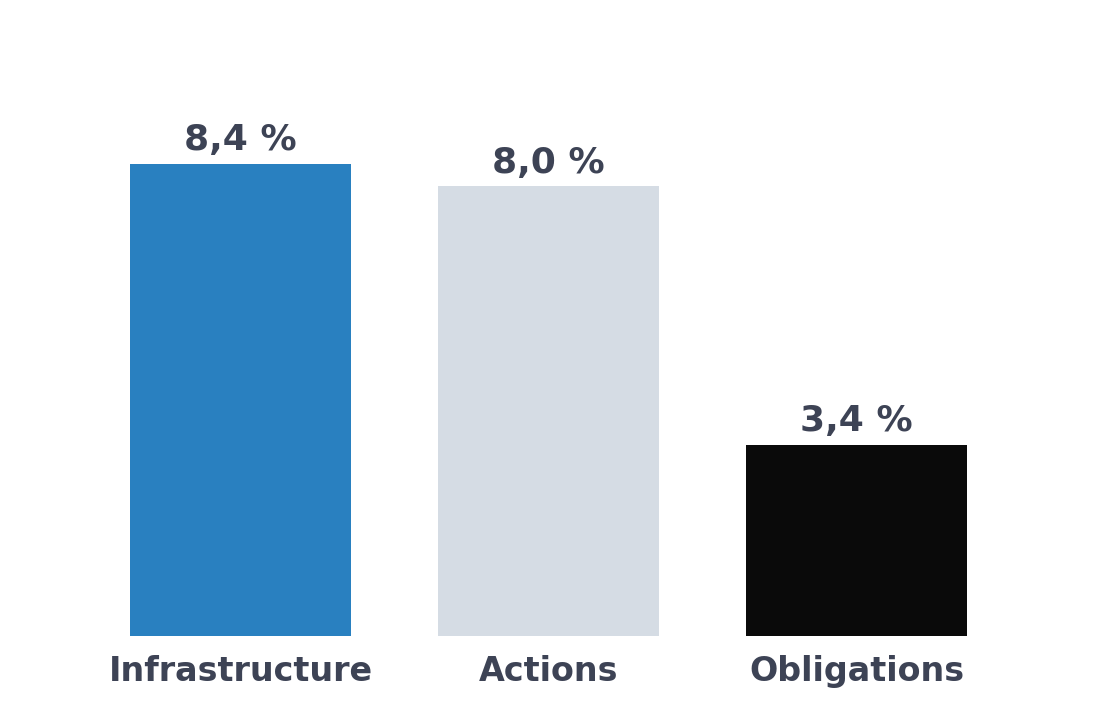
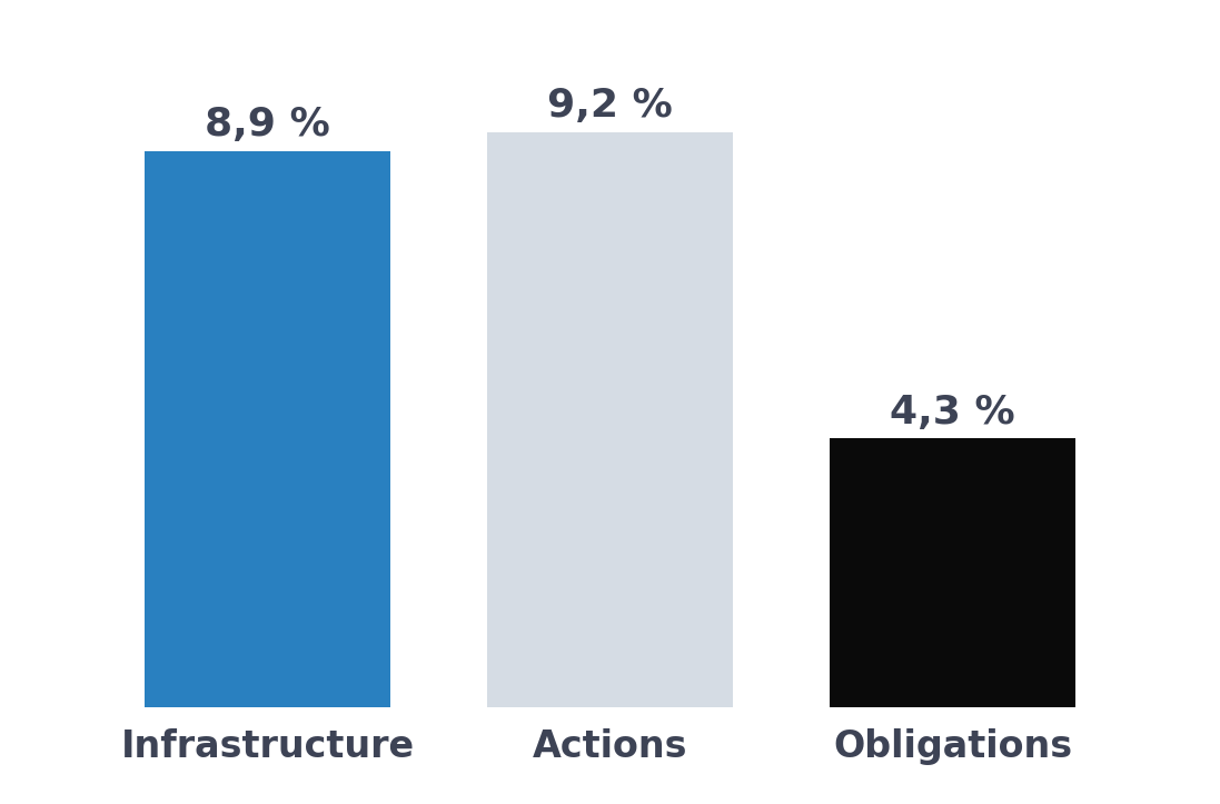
Infrastructure: 8,4 -> 8,9
Actions: 8,0 -> 9,2
Obligations: 3,4 -> 4,3
